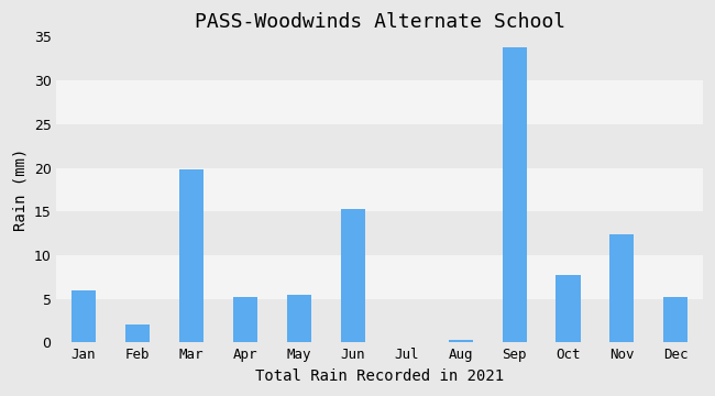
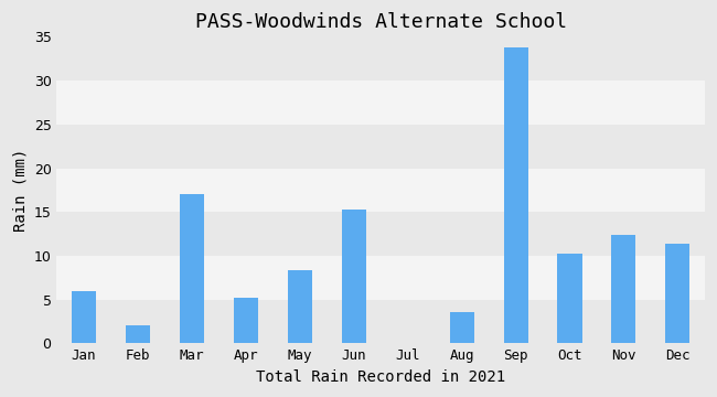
Mar: 19.8 -> 17.0
May: 5.5 -> 8.4
Aug: 0.3 -> 3.6
Oct: 7.7 -> 10.2
Dec: 5.2 -> 11.4
